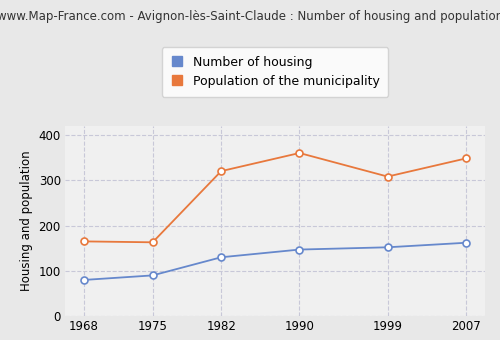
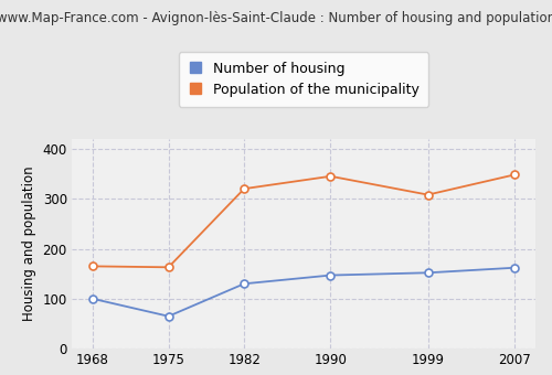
Number of housing/1968: 80 -> 100
Number of housing/1975: 90 -> 65
Population of the municipality/1990: 360 -> 345
